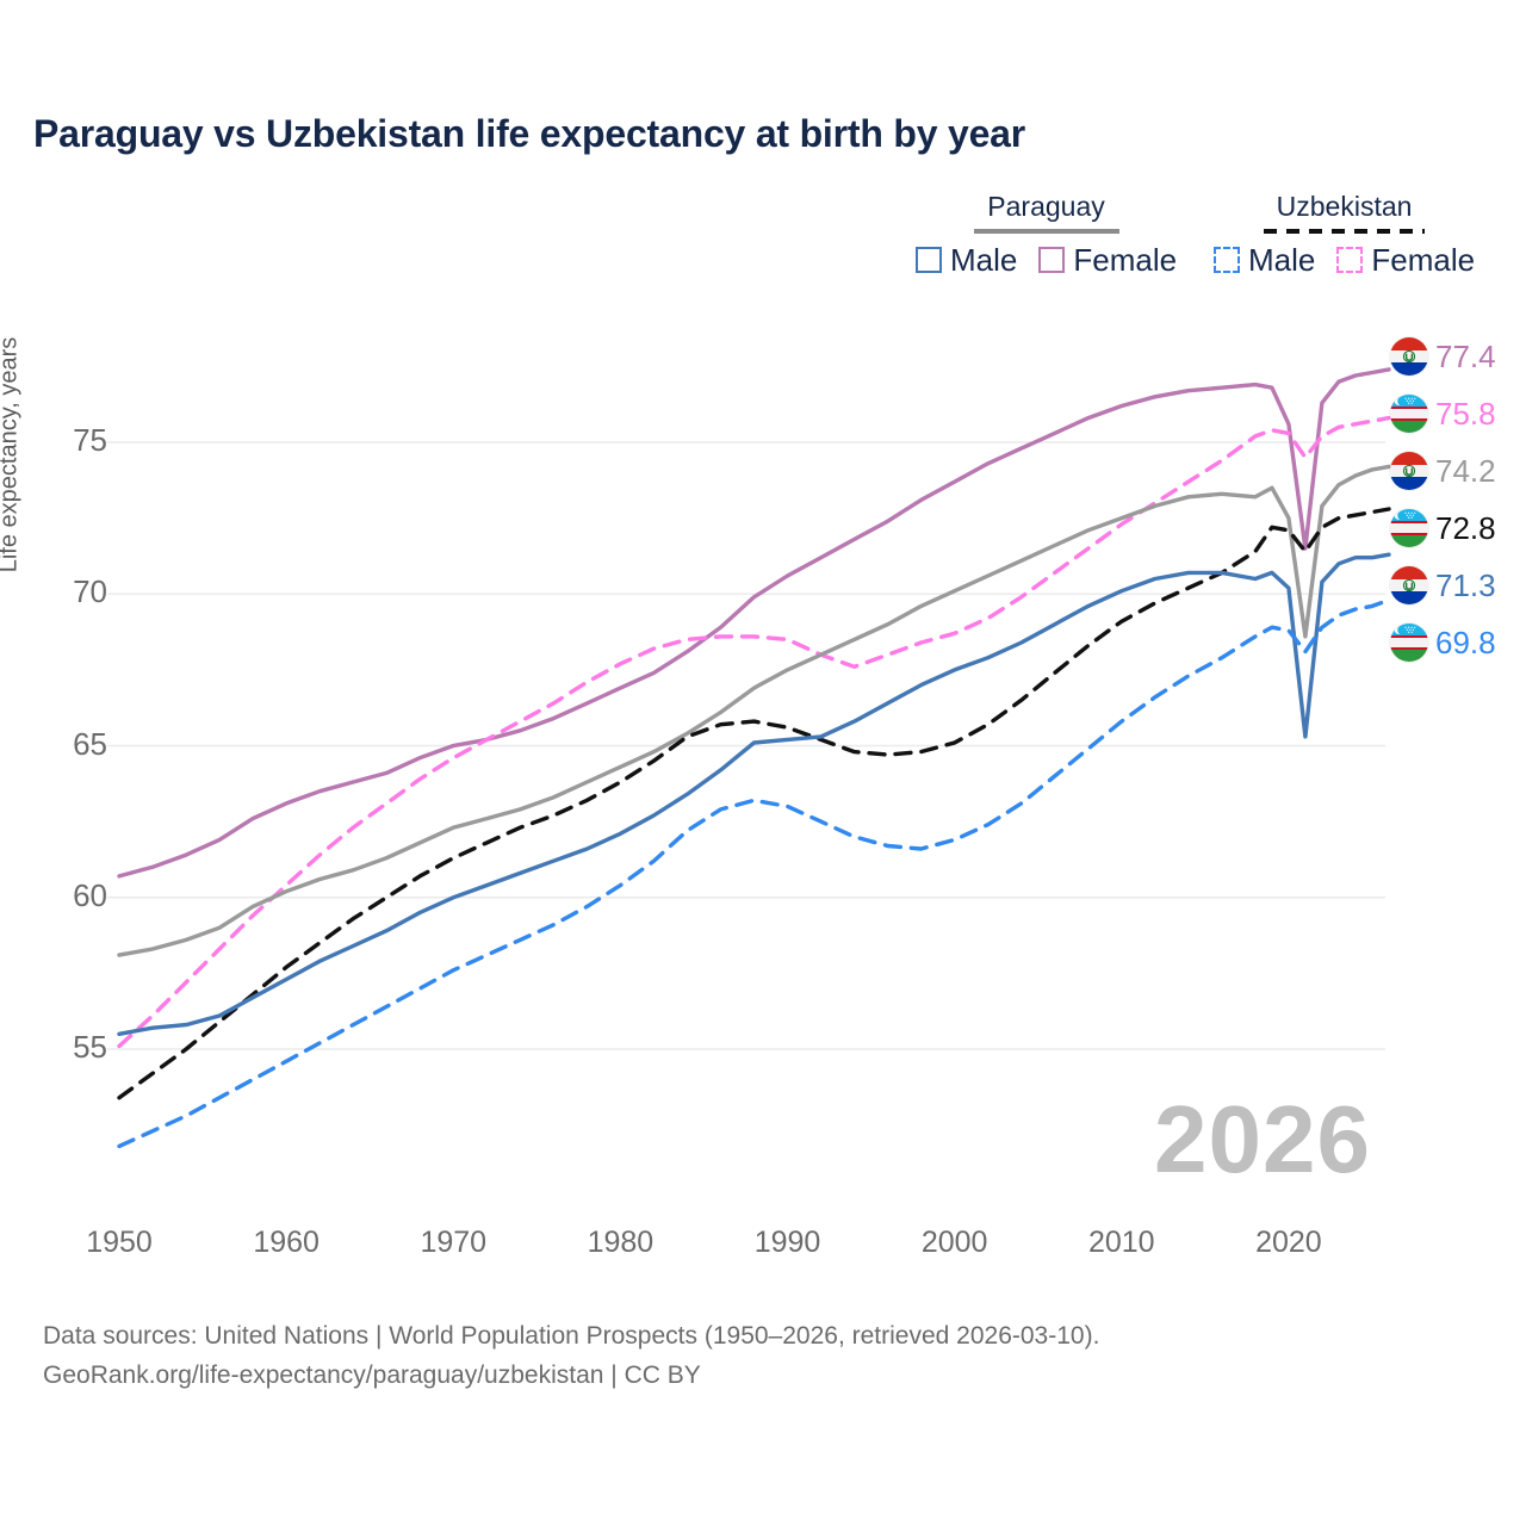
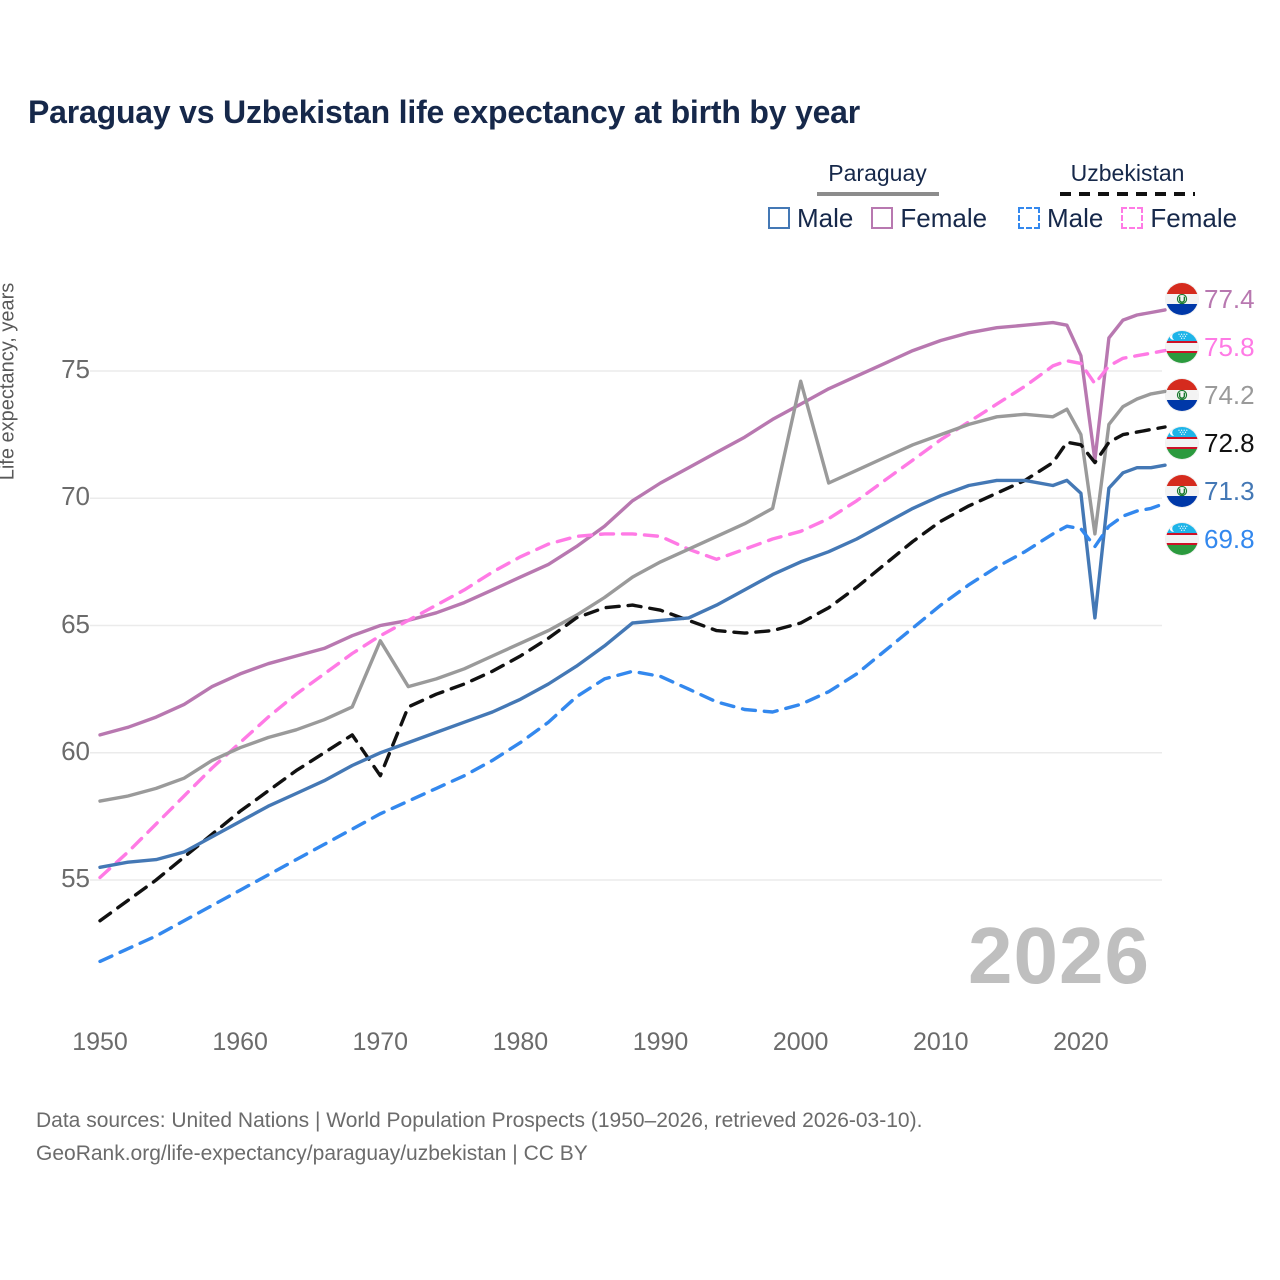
Paraguay Male/1970: 62.3 -> 64.4
Uzbekistan Male/1970: 61.3 -> 59.1
Paraguay Male/2000: 70.1 -> 74.6
